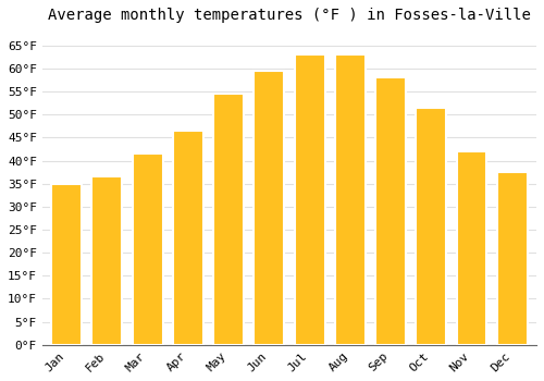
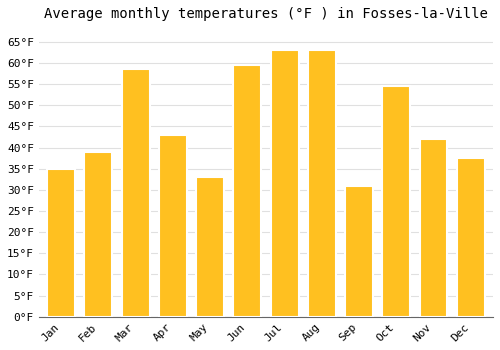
Feb: 36.5°F -> 39.0°F
Mar: 41.5°F -> 58.5°F
Apr: 46.5°F -> 43.0°F
May: 54.5°F -> 33.0°F
Sep: 58.0°F -> 31.0°F
Oct: 51.5°F -> 54.5°F
